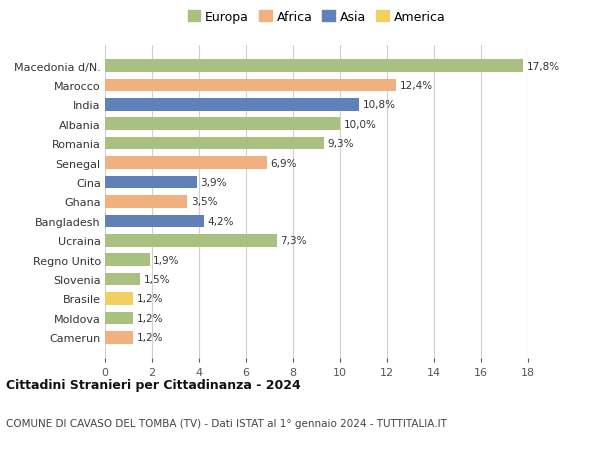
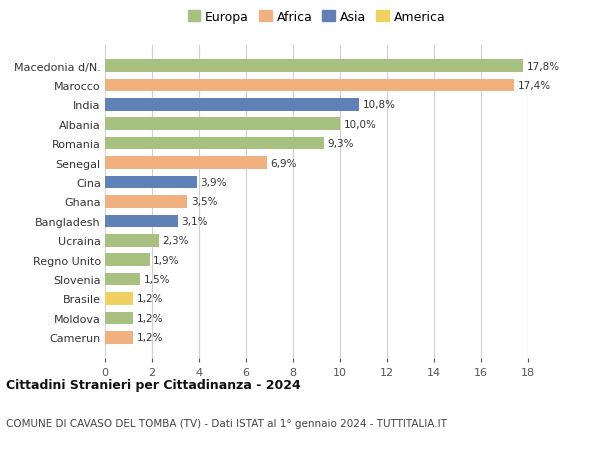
Marocco: 12,4% -> 17,4%
Bangladesh: 4,2% -> 3,1%
Ucraina: 7,3% -> 2,3%
